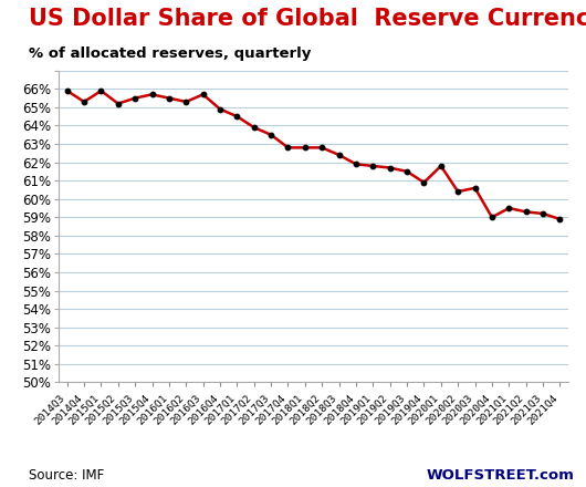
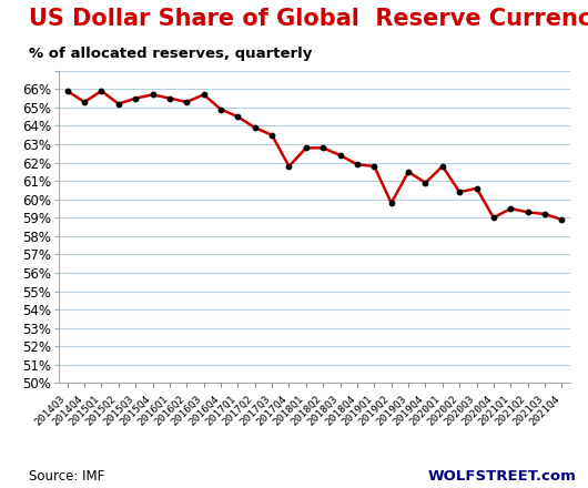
2017Q4: 62.8% -> 61.8%
2019Q2: 61.7% -> 59.8%
